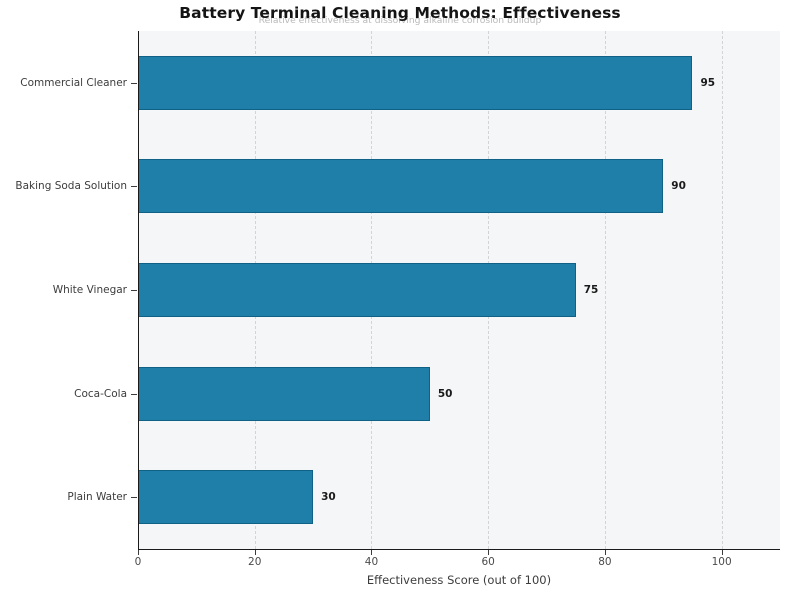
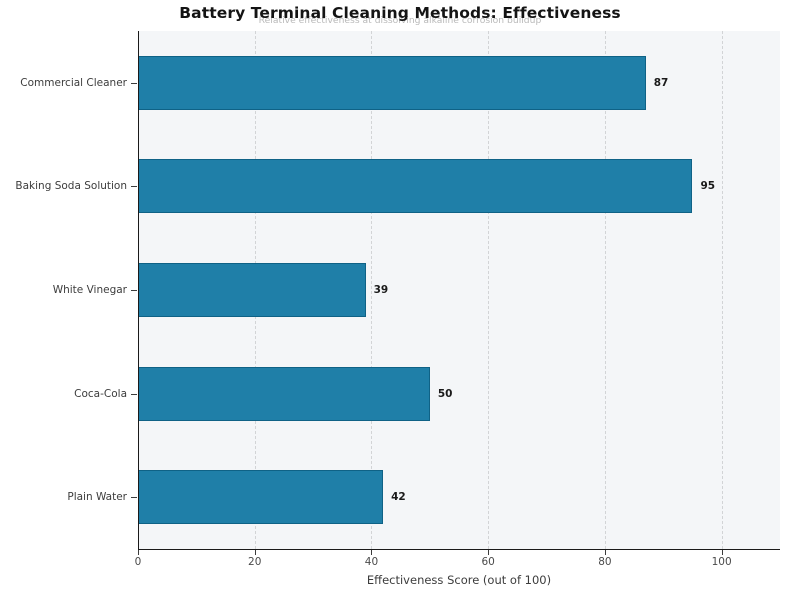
Commercial Cleaner: 95 -> 87
Baking Soda Solution: 90 -> 95
White Vinegar: 75 -> 39
Plain Water: 30 -> 42
